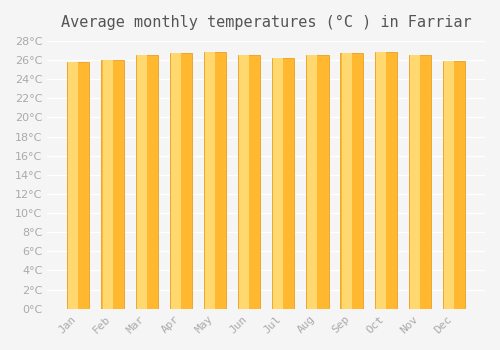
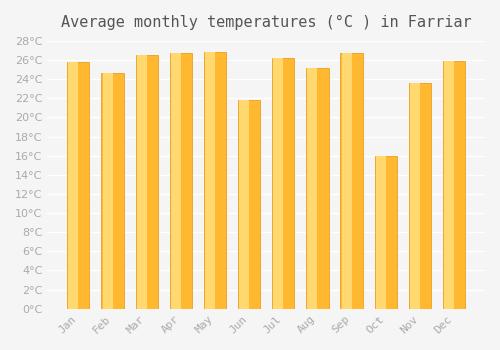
Feb: 26.0°C -> 24.6°C
Jun: 26.5°C -> 21.8°C
Aug: 26.5°C -> 25.2°C
Oct: 26.8°C -> 16.0°C
Nov: 26.5°C -> 23.6°C
